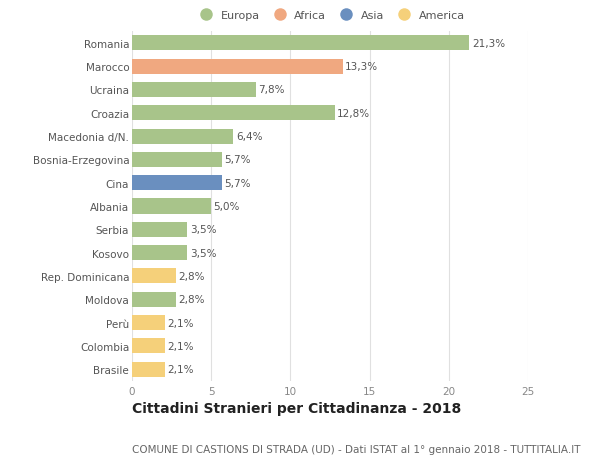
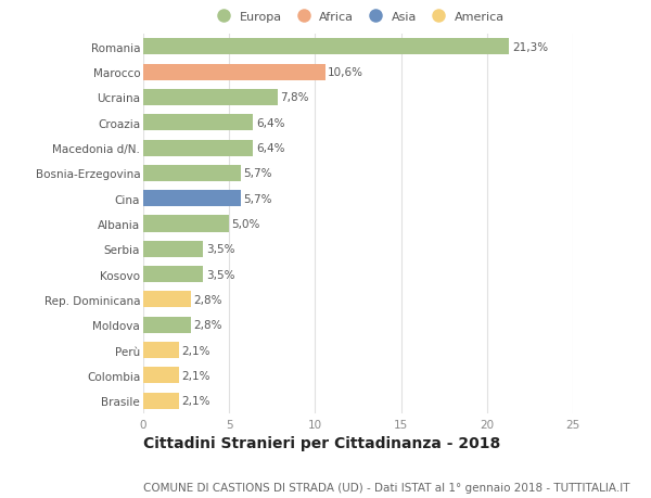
Marocco: 13,3% -> 10,6%
Croazia: 12,8% -> 6,4%
